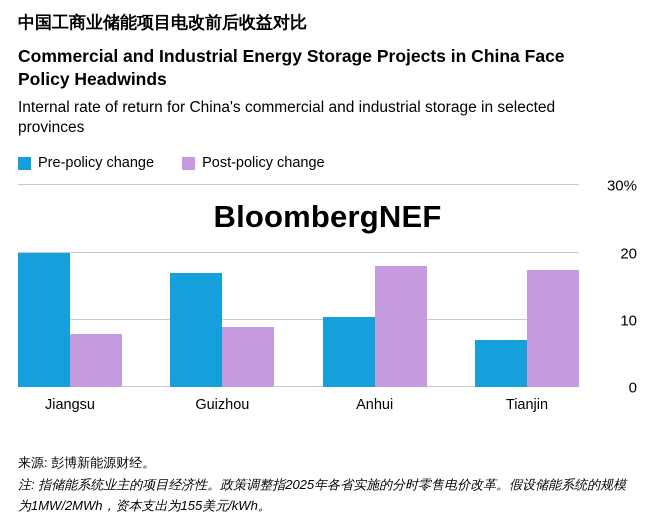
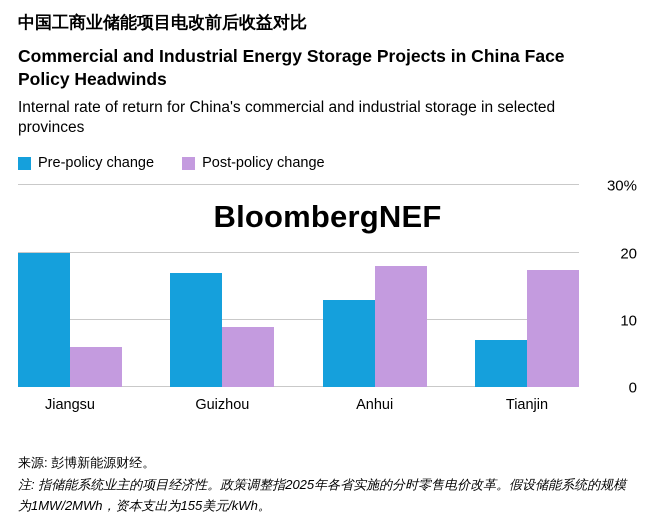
Post-policy change/Jiangsu: 8% -> 6%
Pre-policy change/Anhui: 10% -> 13%
